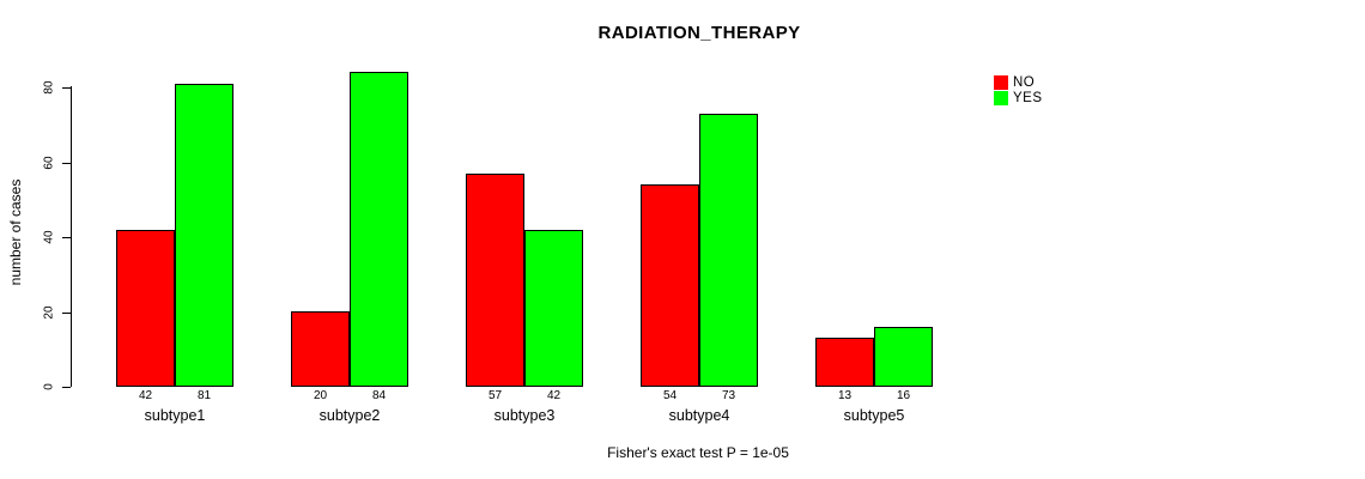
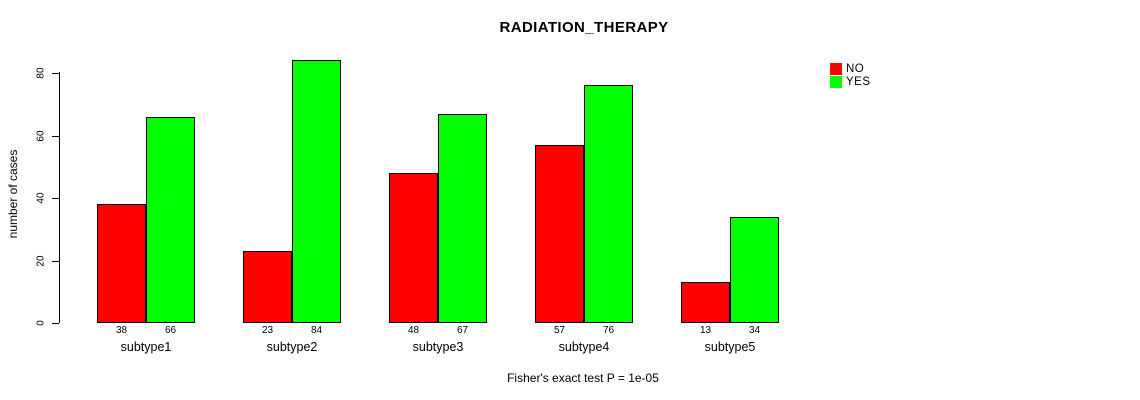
NO/subtype1: 42 -> 38
YES/subtype1: 81 -> 66
NO/subtype2: 20 -> 23
NO/subtype3: 57 -> 48
YES/subtype3: 42 -> 67
NO/subtype4: 54 -> 57
YES/subtype4: 73 -> 76
YES/subtype5: 16 -> 34
